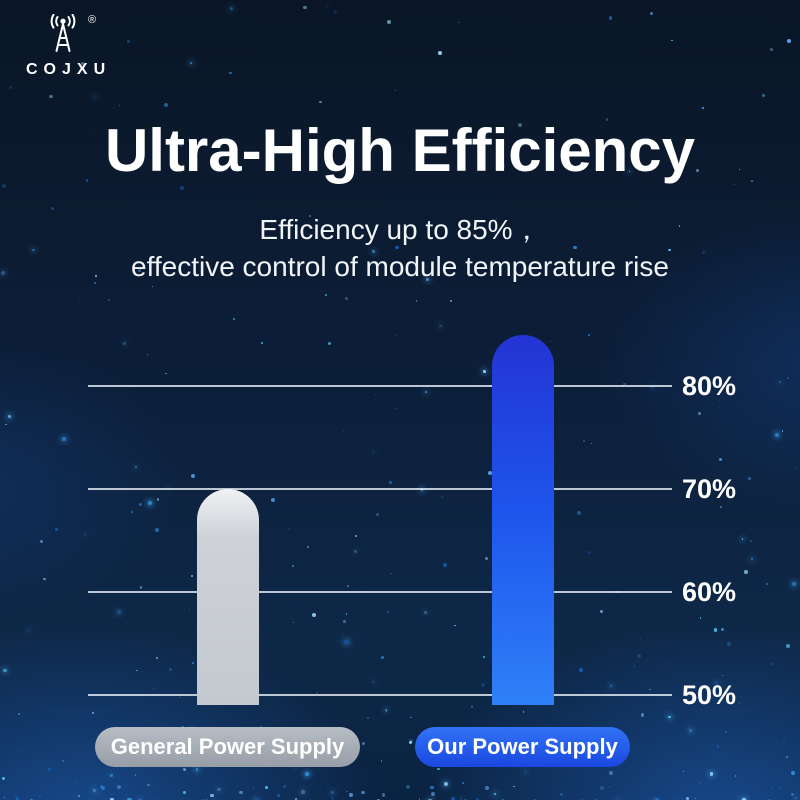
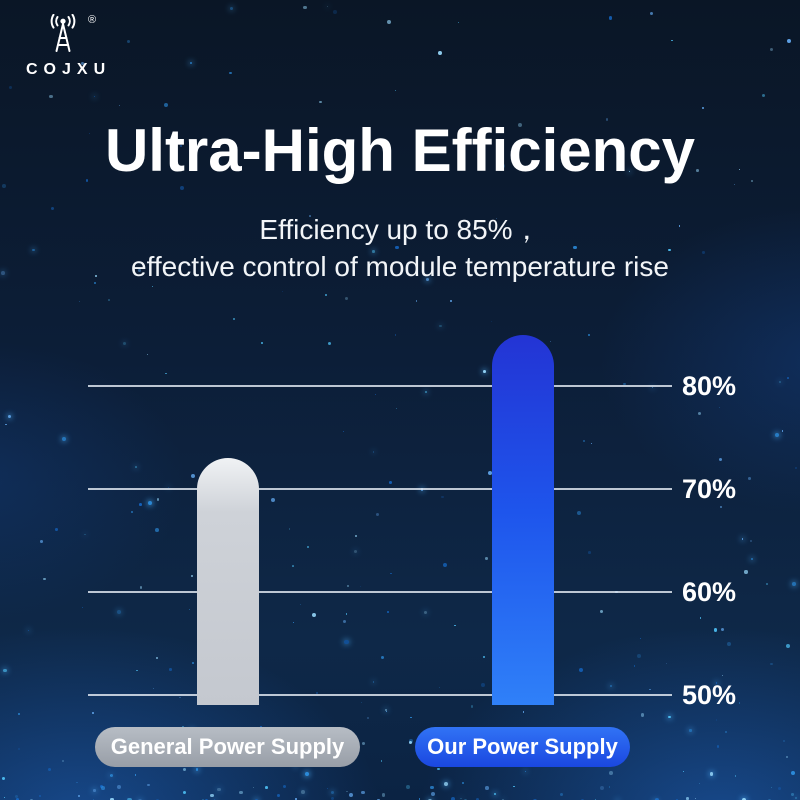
General Power Supply: 70% -> 73%
